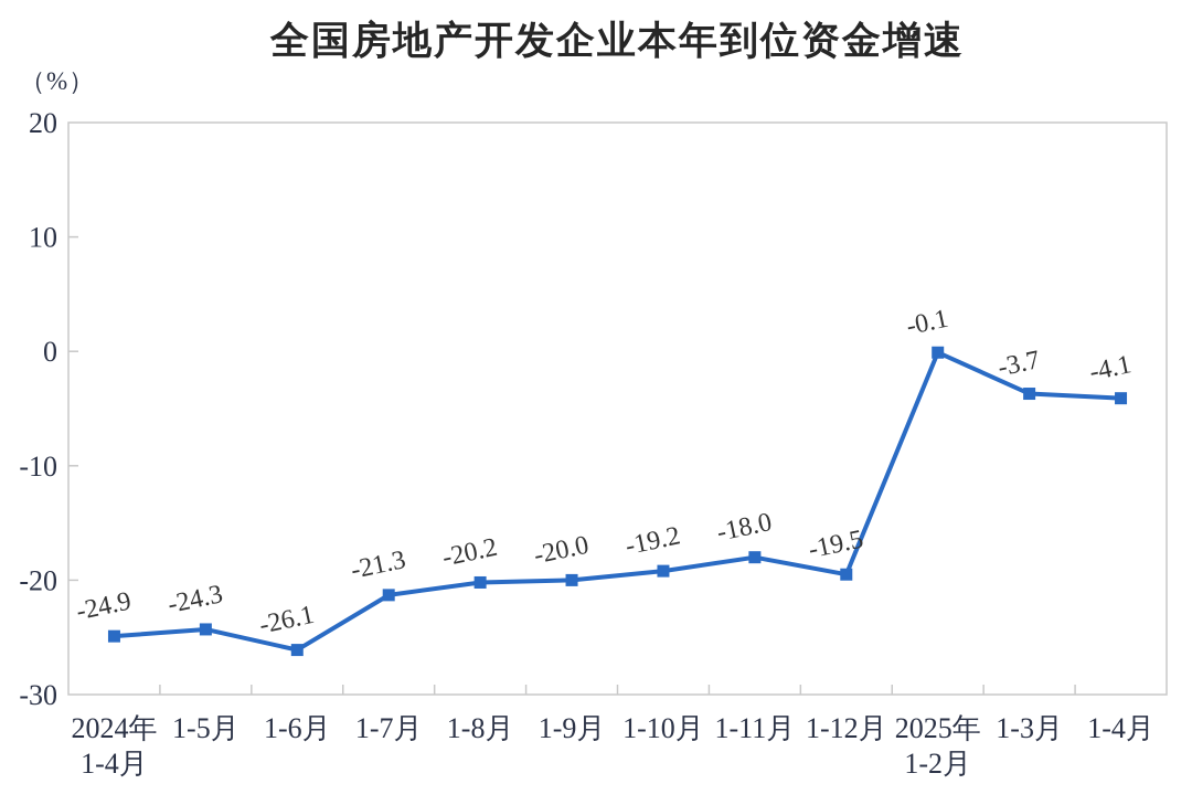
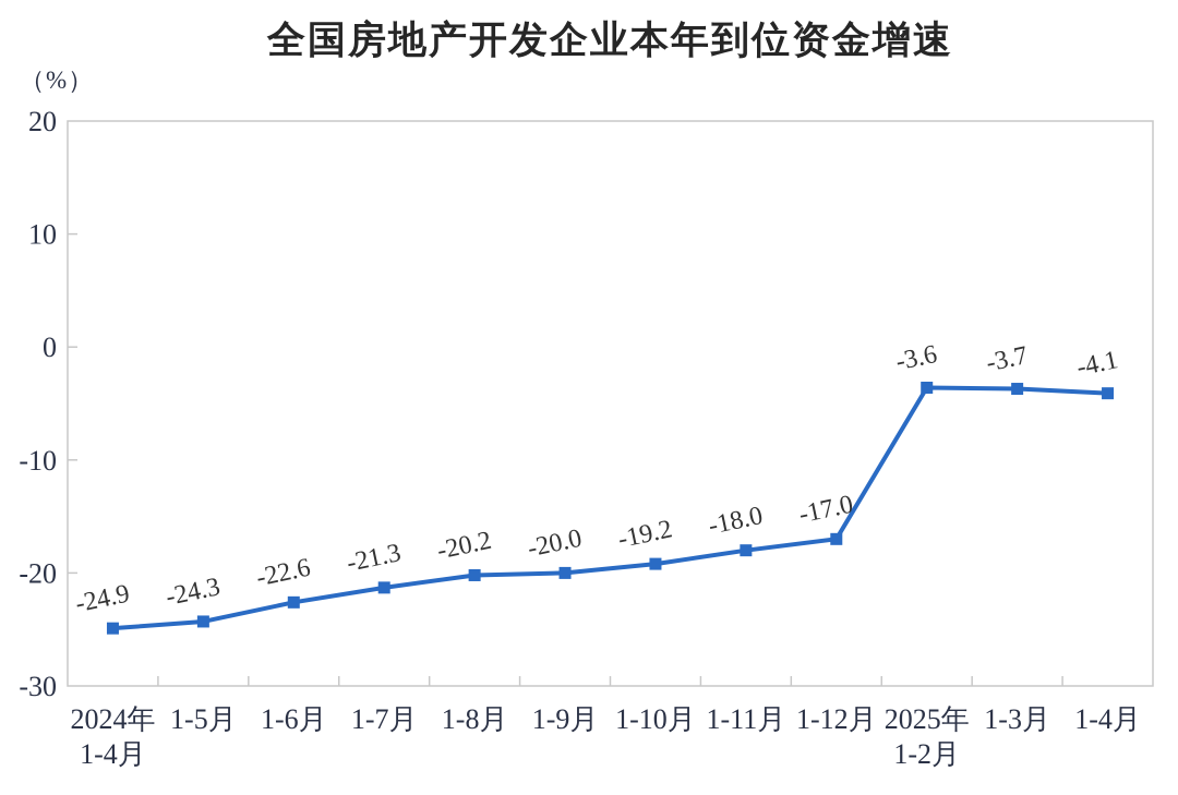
1-6月: -26.1 -> -22.6
1-12月: -19.5 -> -17.0
2025年 1-2月: -0.1 -> -3.6
